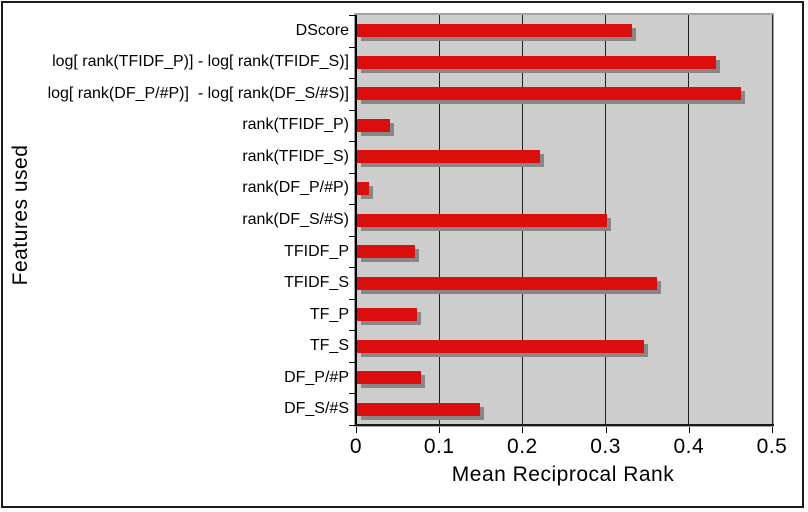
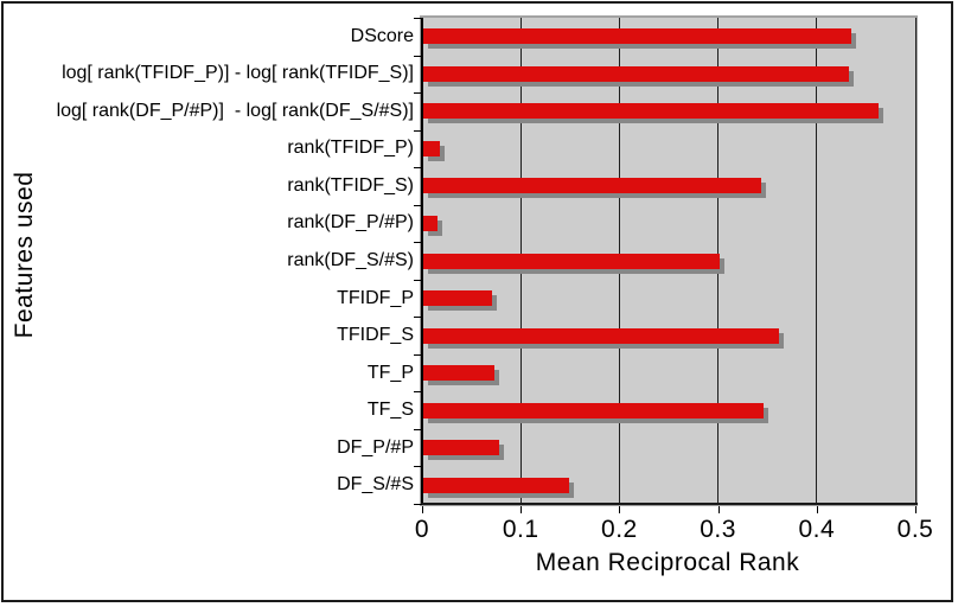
DScore: 0.33 -> 0.43
rank(TFIDF_P): 0.04 -> 0.02
rank(TFIDF_S): 0.22 -> 0.34
